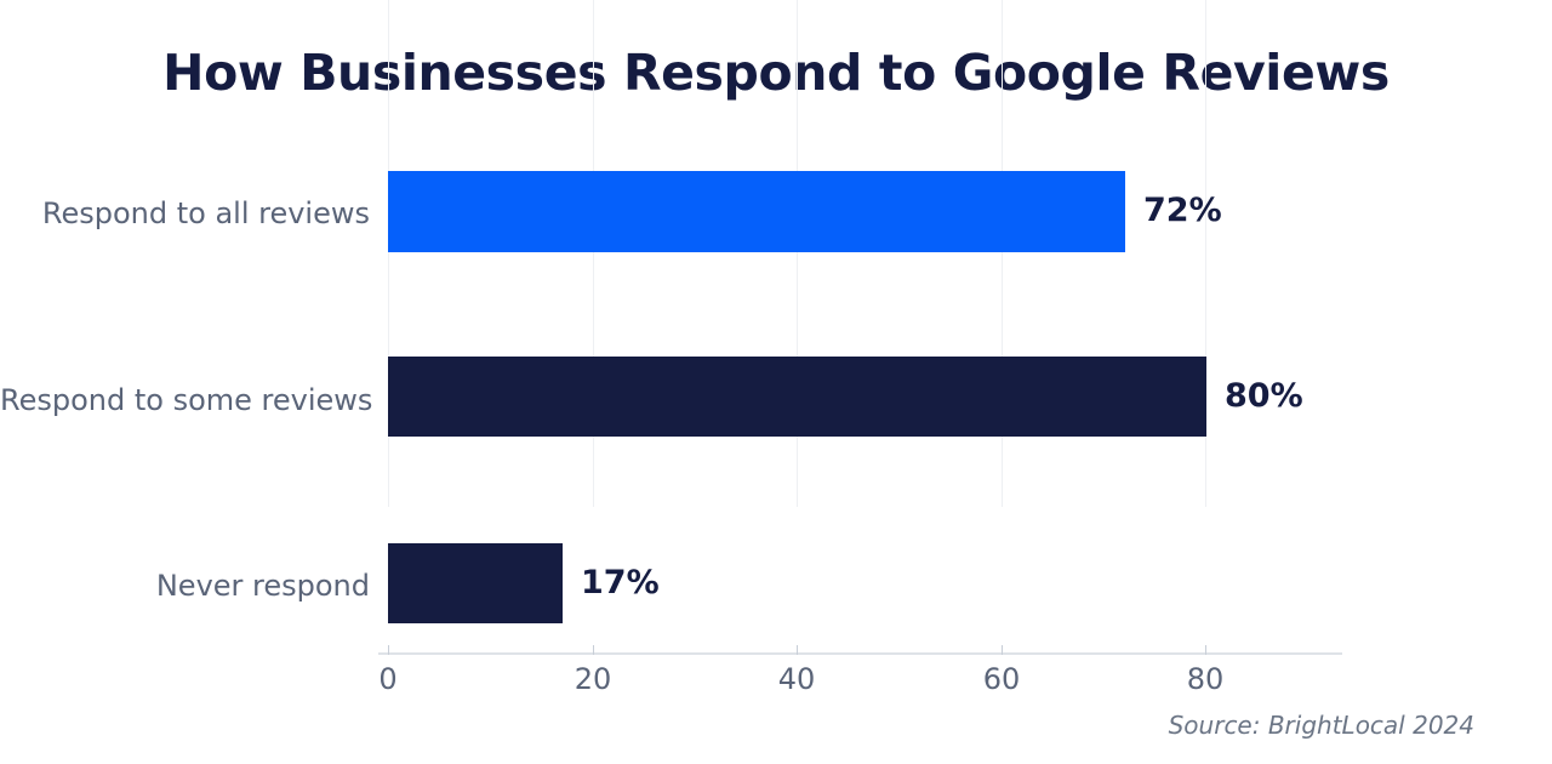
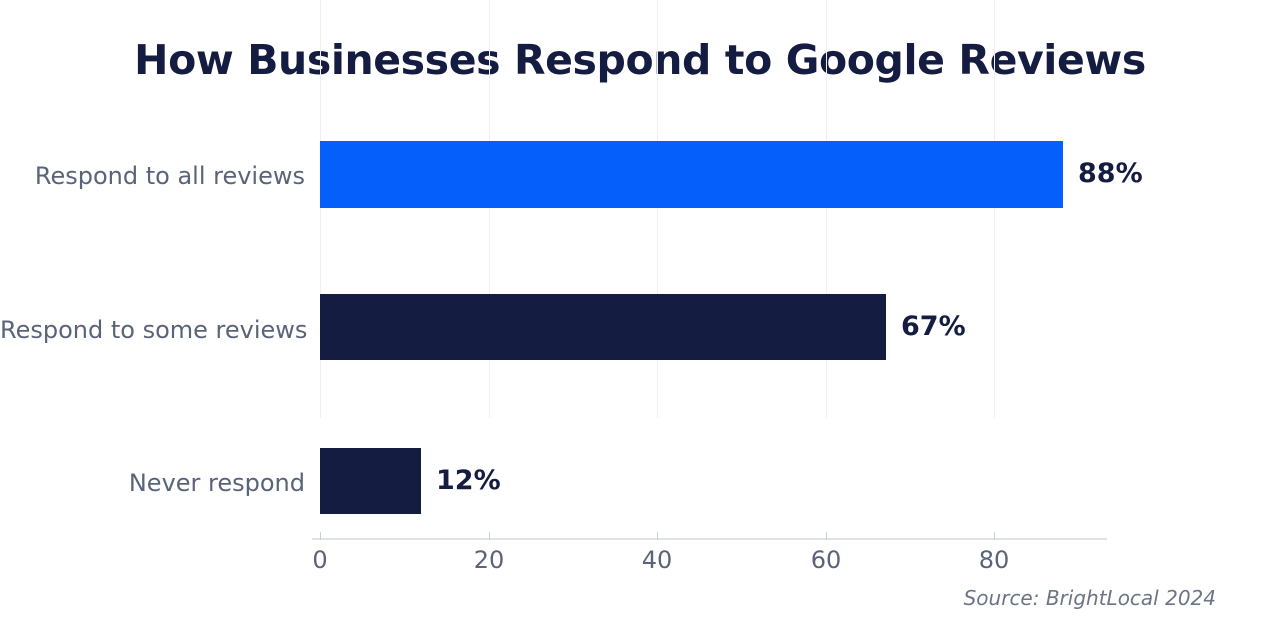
Respond to all reviews: 72% -> 88%
Respond to some reviews: 80% -> 67%
Never respond: 17% -> 12%
